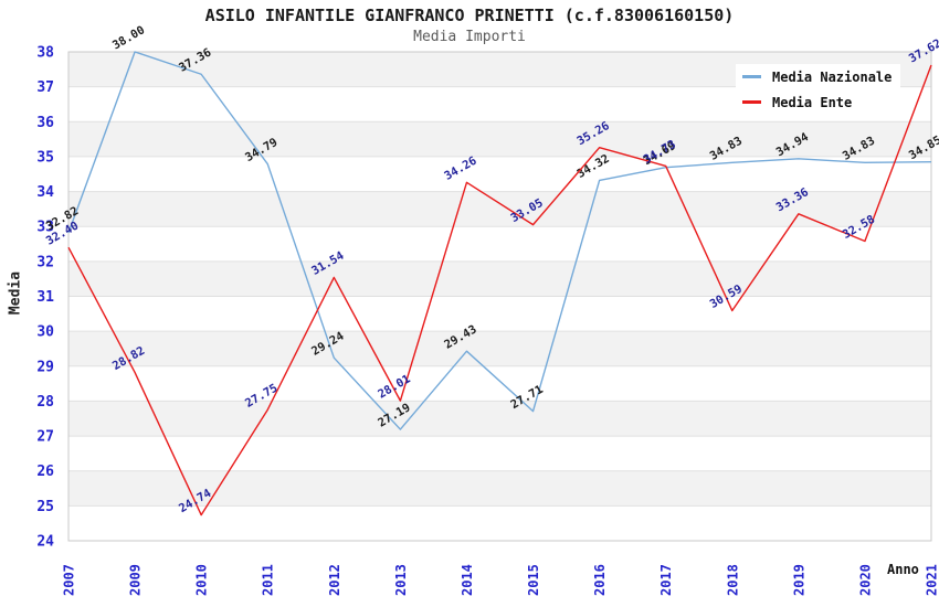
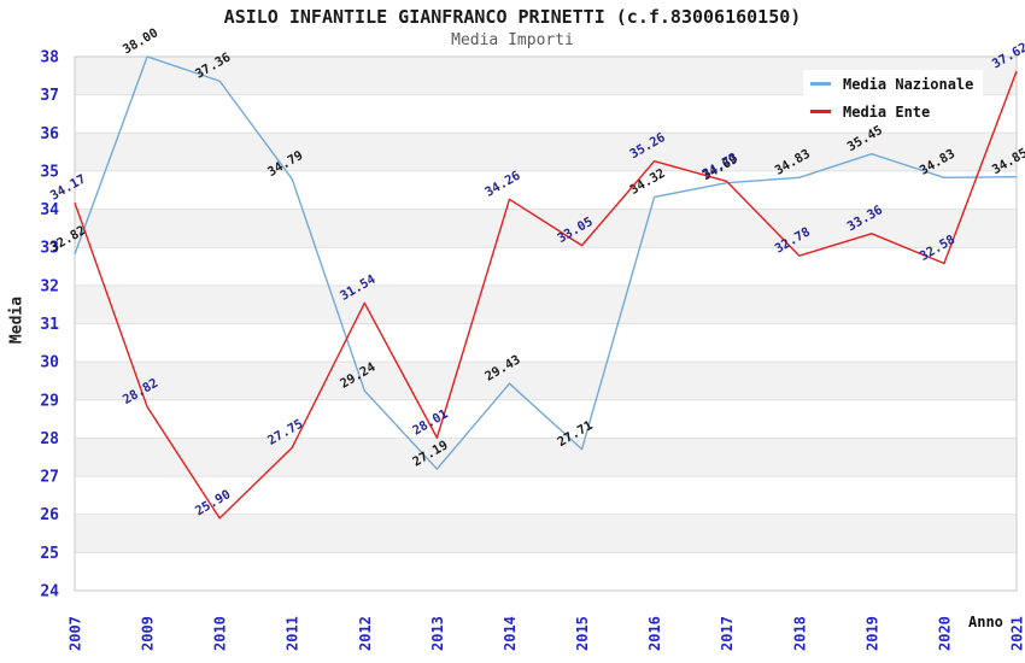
Media Ente/2007: 32.40 -> 34.17
Media Ente/2010: 24.74 -> 25.90
Media Ente/2018: 30.59 -> 32.78
Media Nazionale/2019: 34.94 -> 35.45
